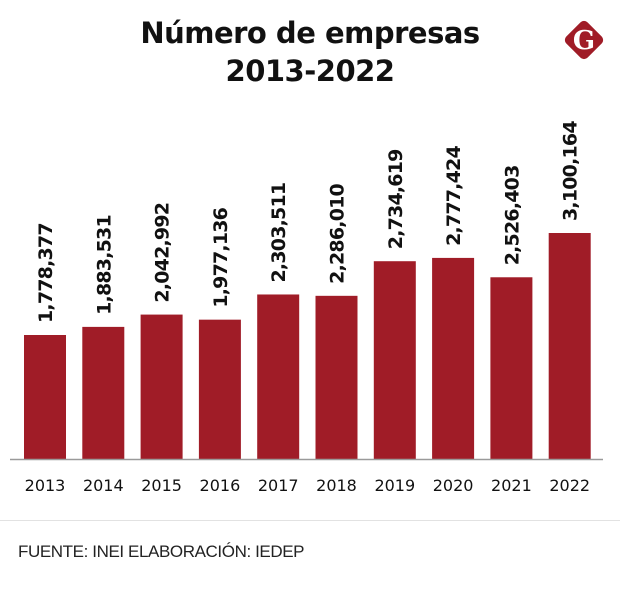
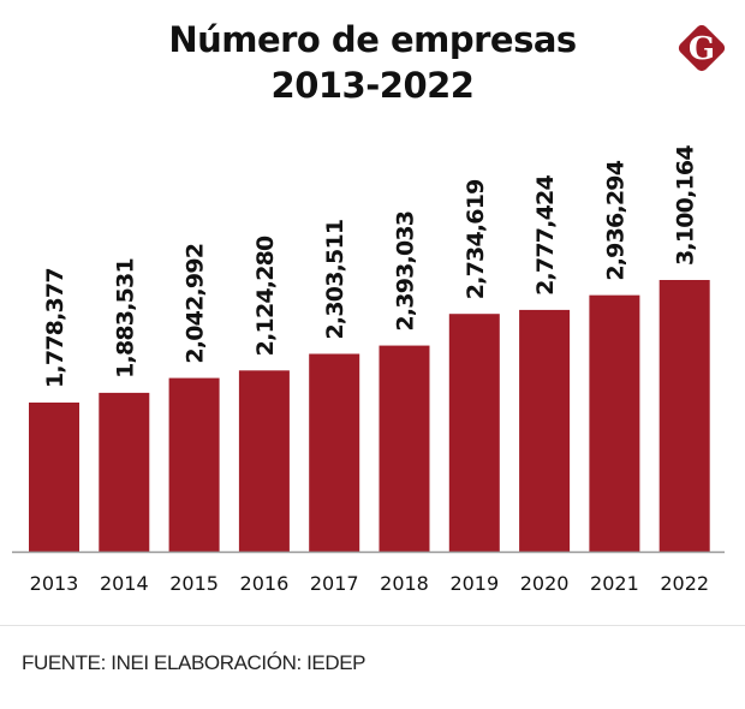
2016: 1,977,136 -> 2,124,280
2018: 2,286,010 -> 2,393,033
2021: 2,526,403 -> 2,936,294
